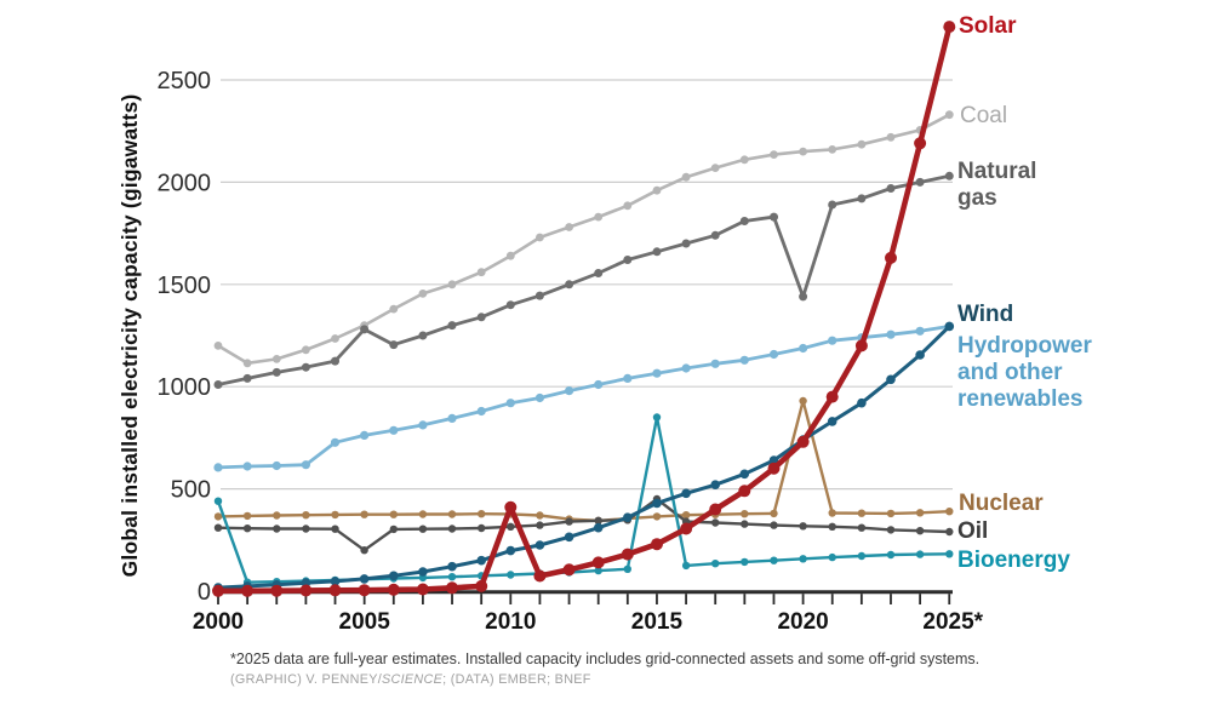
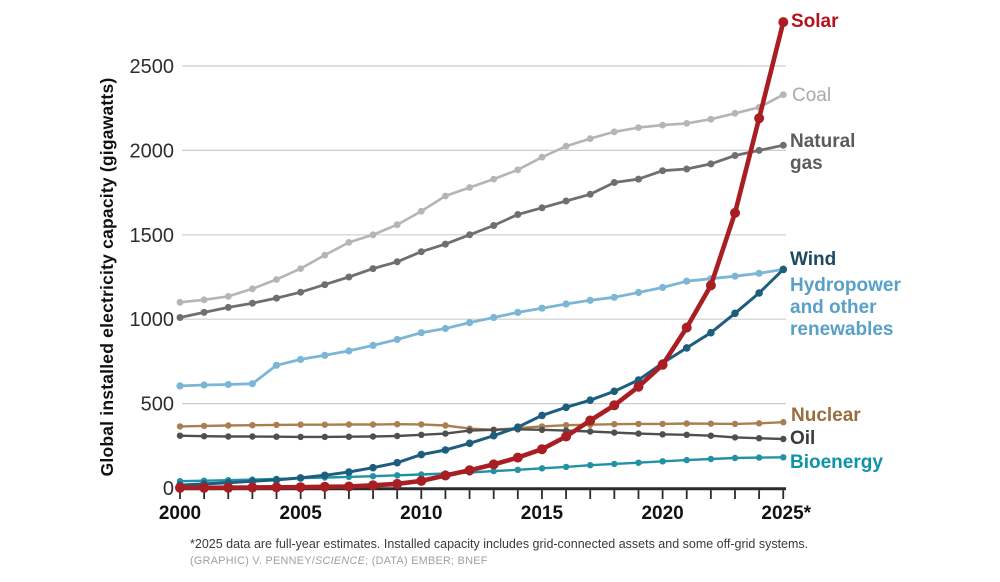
Coal/2000: 1200 -> 1100
Bioenergy/2000: 440 -> 40
Natural gas/2005: 1280 -> 1160
Oil/2005: 200 -> 300
Solar/2010: 410 -> 40
Oil/2015: 450 -> 340
Bioenergy/2015: 850 -> 120
Natural gas/2020: 1440 -> 1880
Nuclear/2020: 930 -> 380
